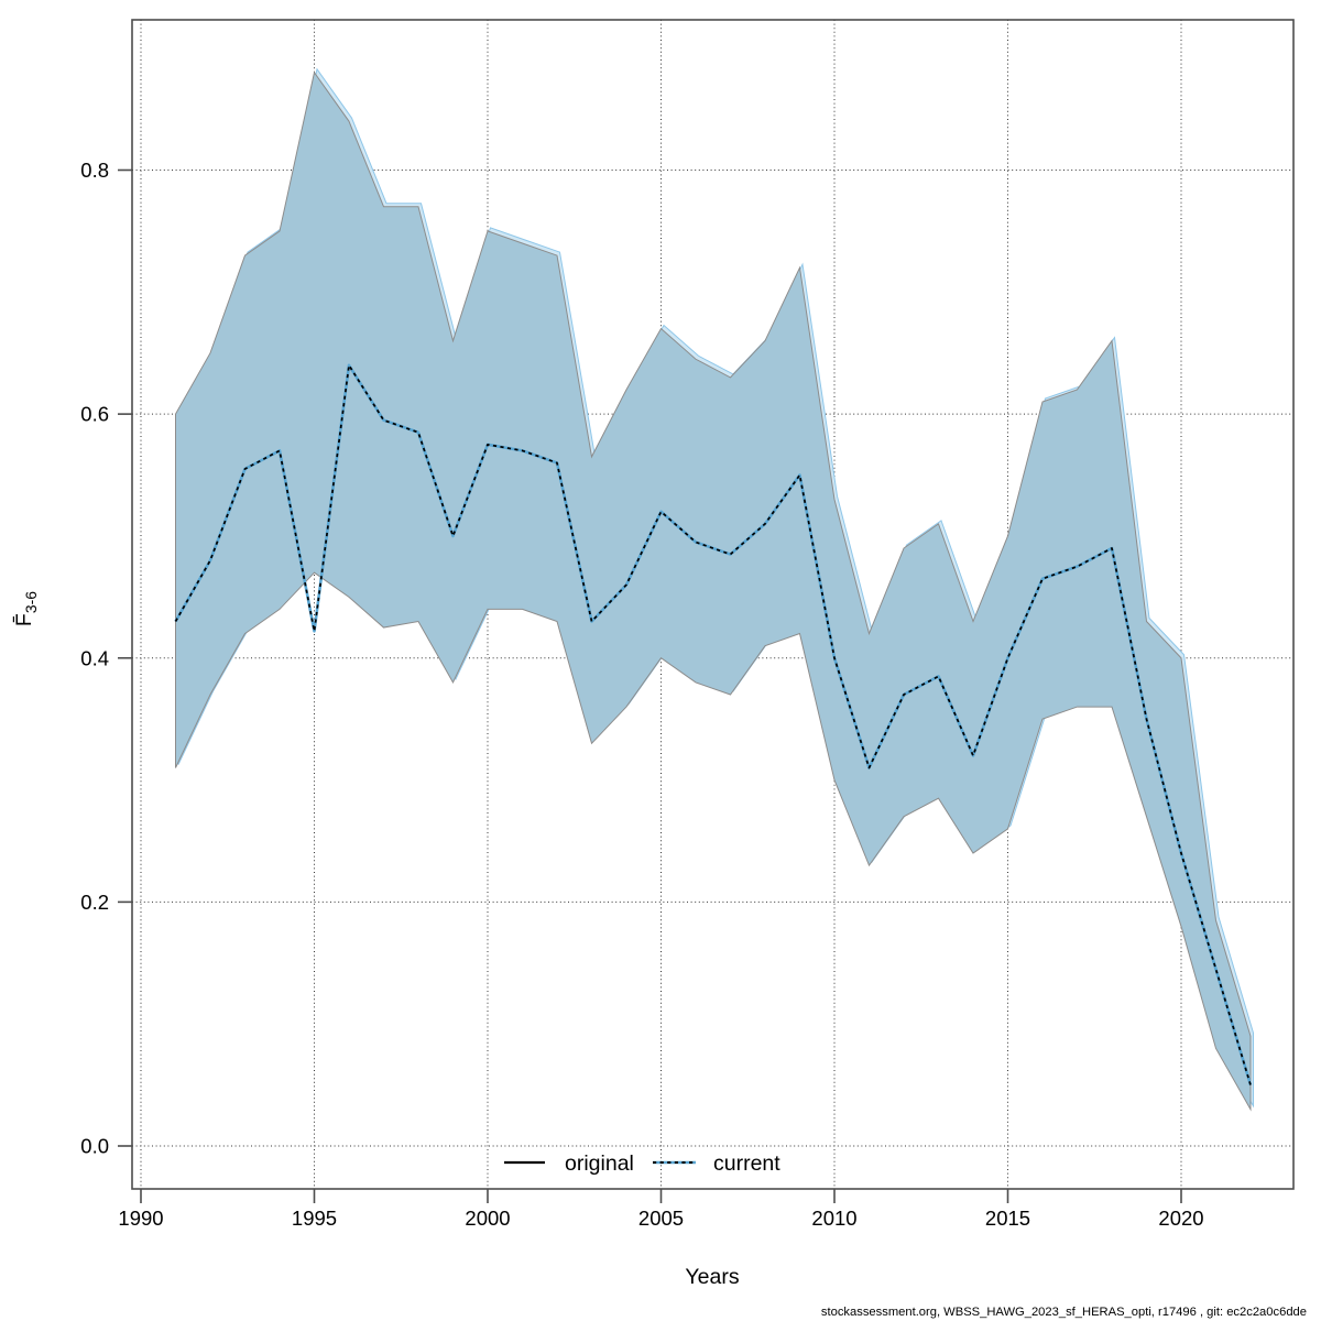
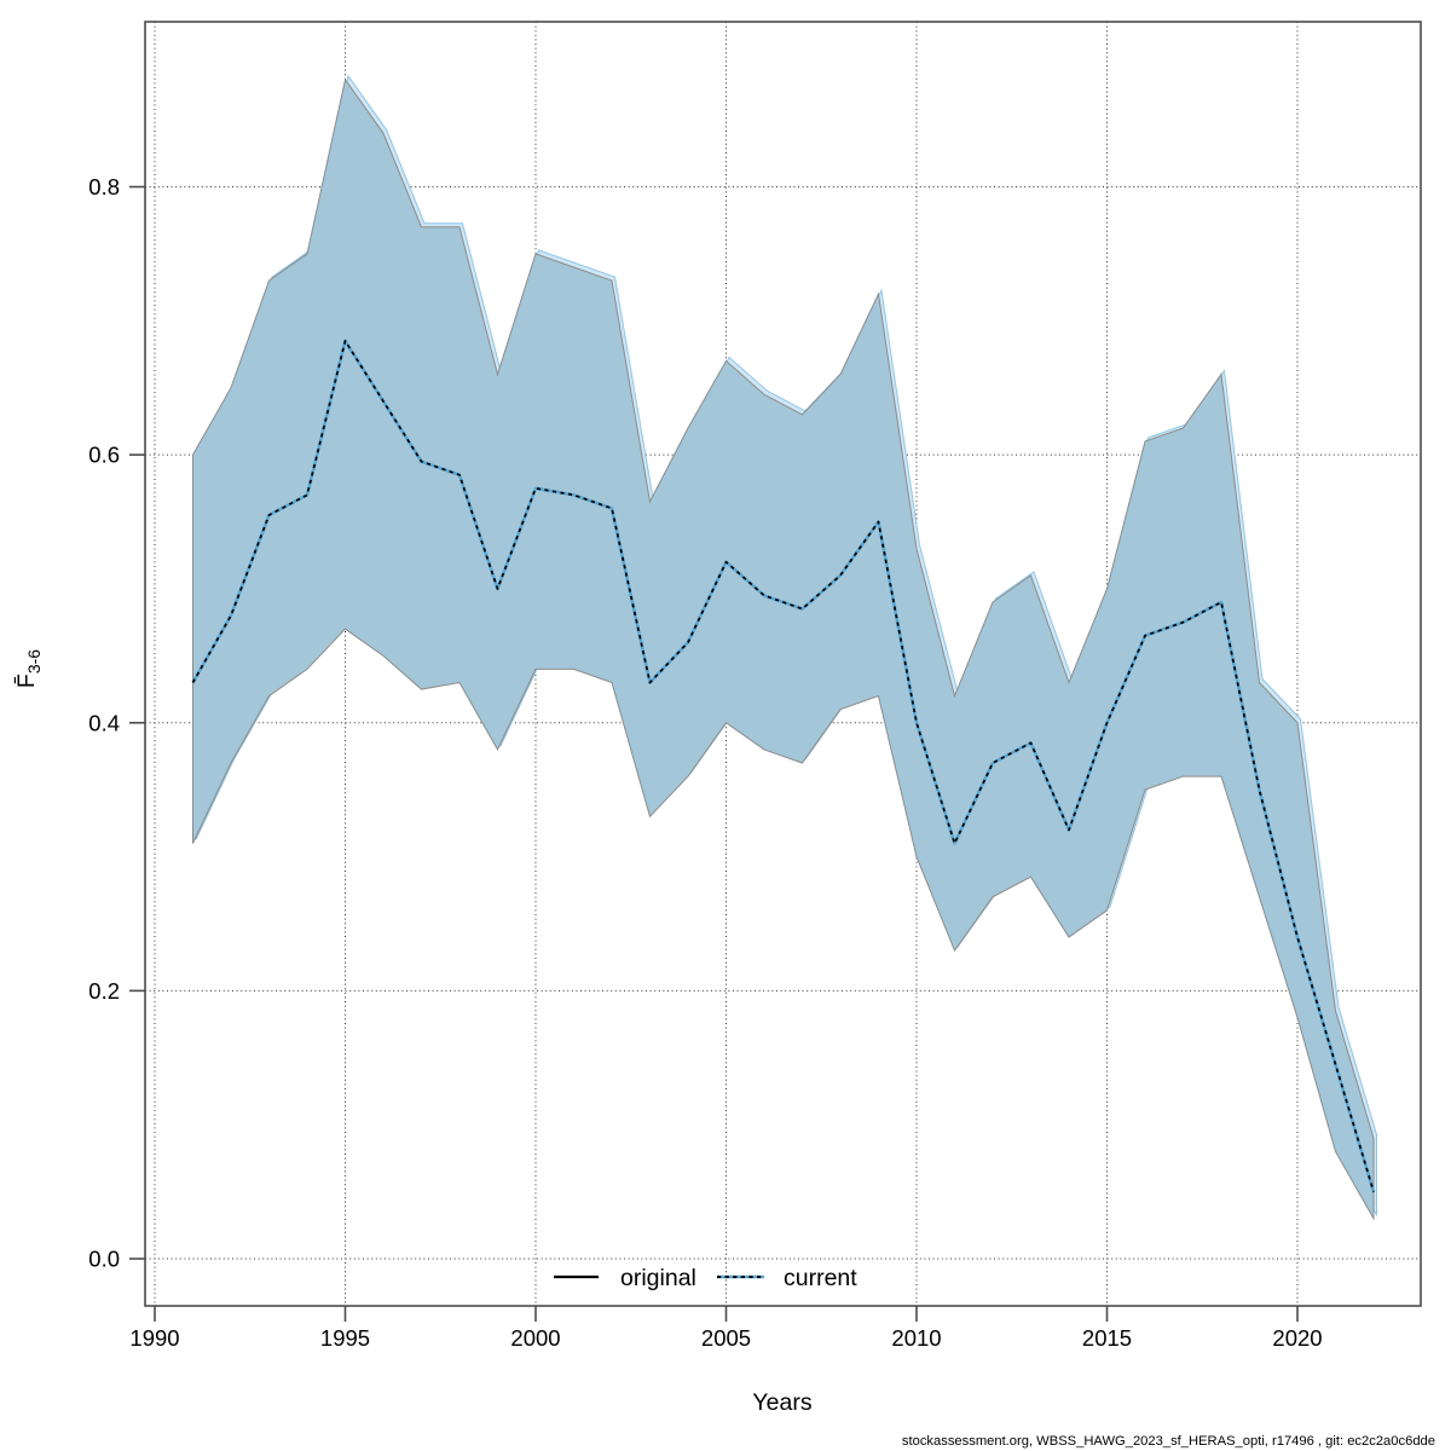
original/1995: 0.449 -> 0.685
current/1995: 0.422 -> 0.685
